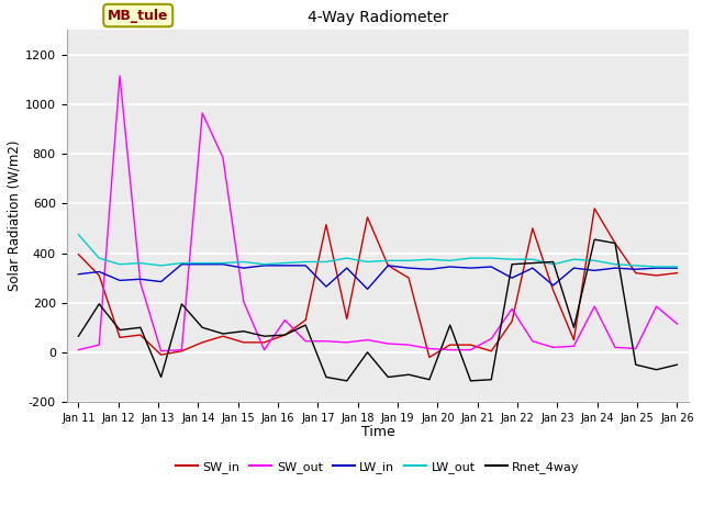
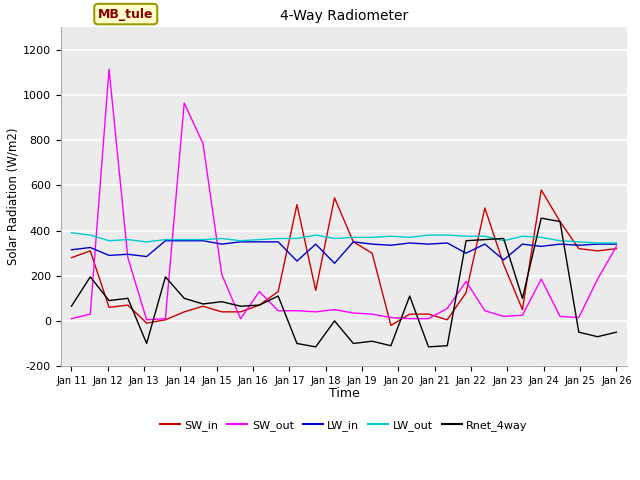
SW_in/Jan 11: 395 -> 280
LW_out/Jan 11: 475 -> 390
SW_out/Jan 26: 115 -> 330
